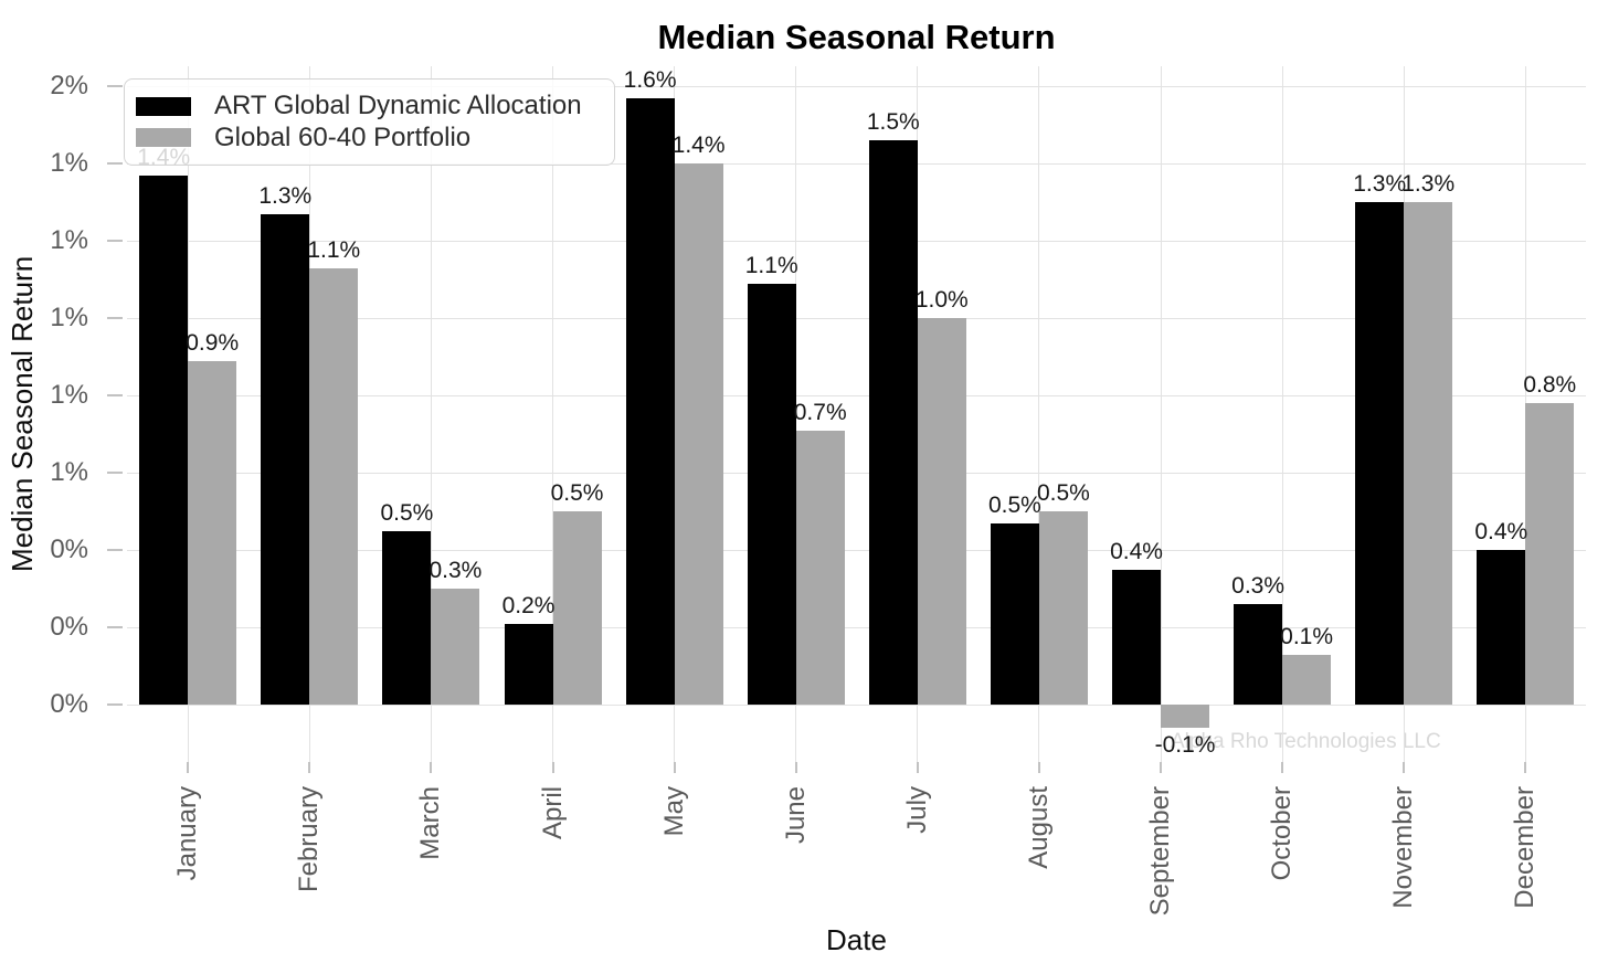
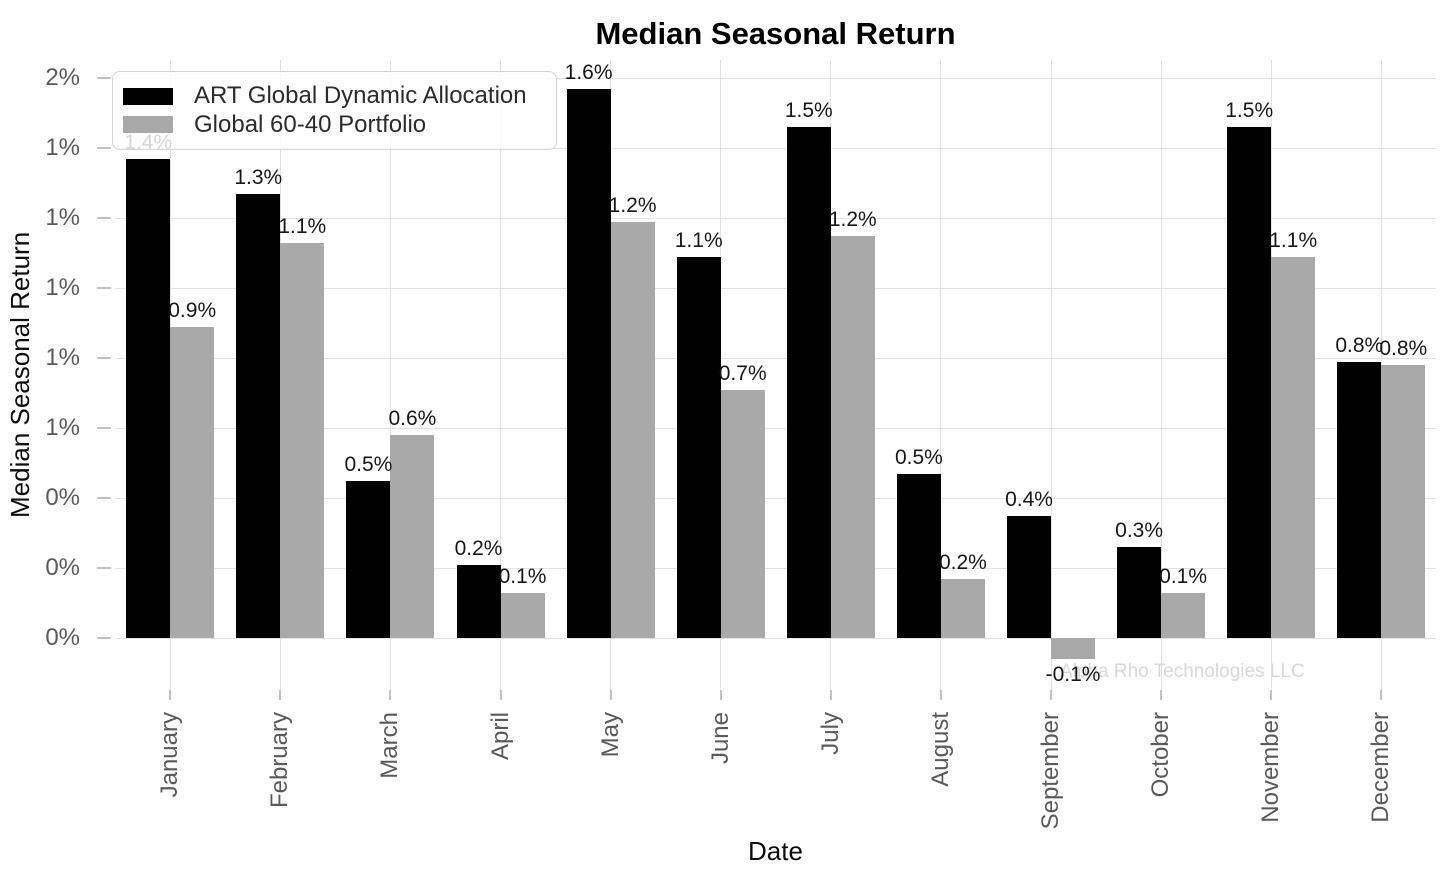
Global 60-40 Portfolio/March: 0.3% -> 0.6%
Global 60-40 Portfolio/April: 0.5% -> 0.1%
Global 60-40 Portfolio/May: 1.4% -> 1.2%
Global 60-40 Portfolio/July: 1.0% -> 1.2%
Global 60-40 Portfolio/August: 0.5% -> 0.2%
ART Global Dynamic Allocation/November: 1.3% -> 1.5%
Global 60-40 Portfolio/November: 1.3% -> 1.1%
ART Global Dynamic Allocation/December: 0.4% -> 0.8%
